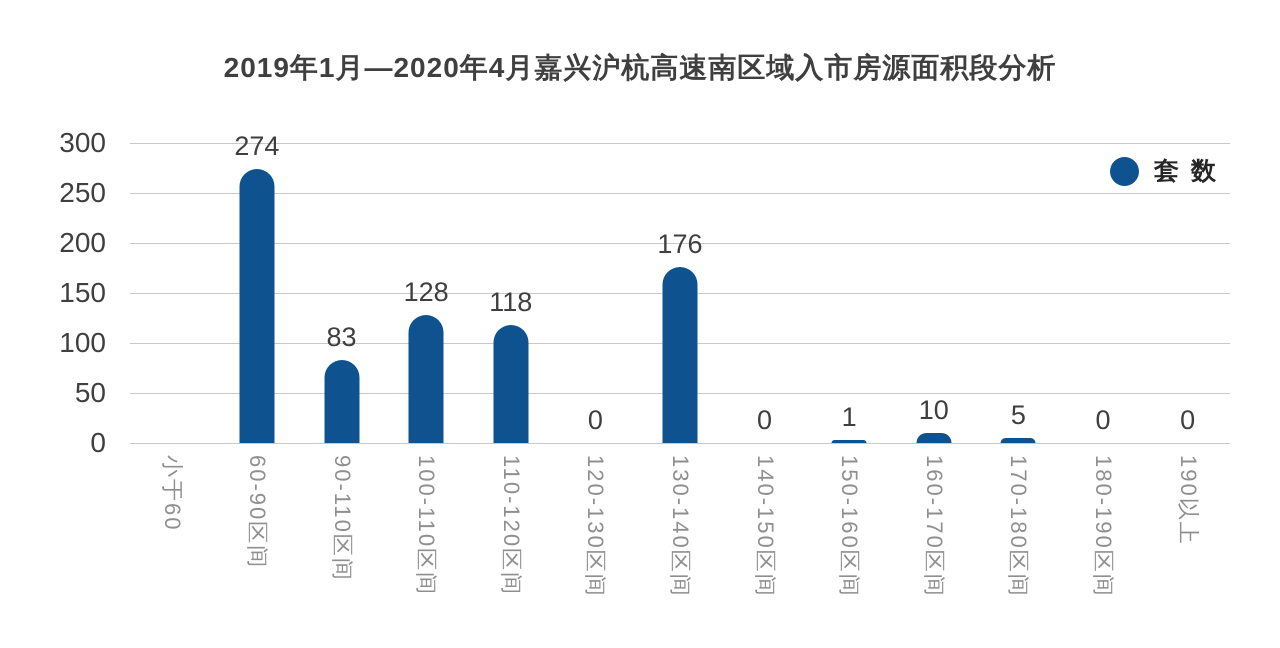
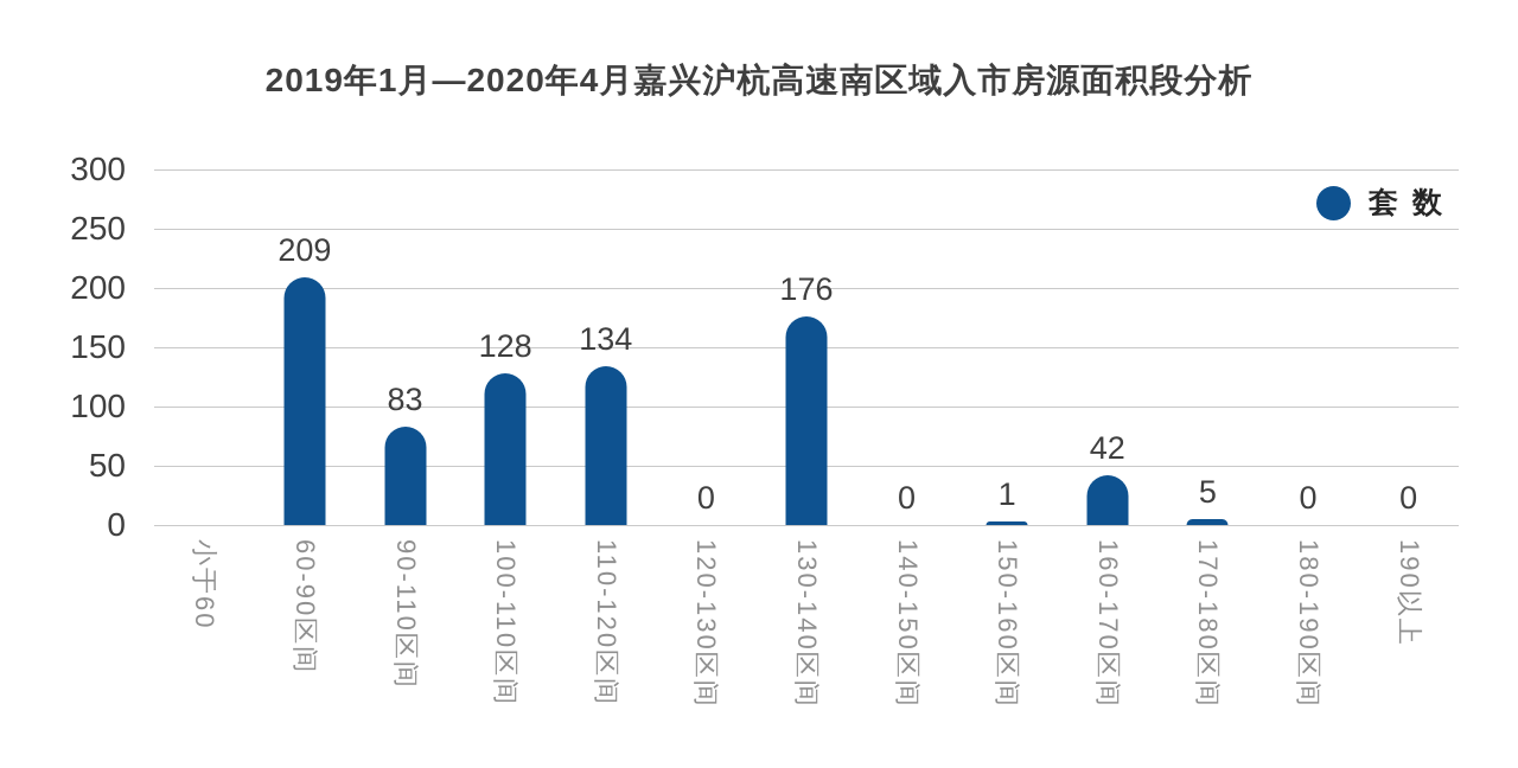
60-90区间: 274 -> 209
110-120区间: 118 -> 134
160-170区间: 10 -> 42
